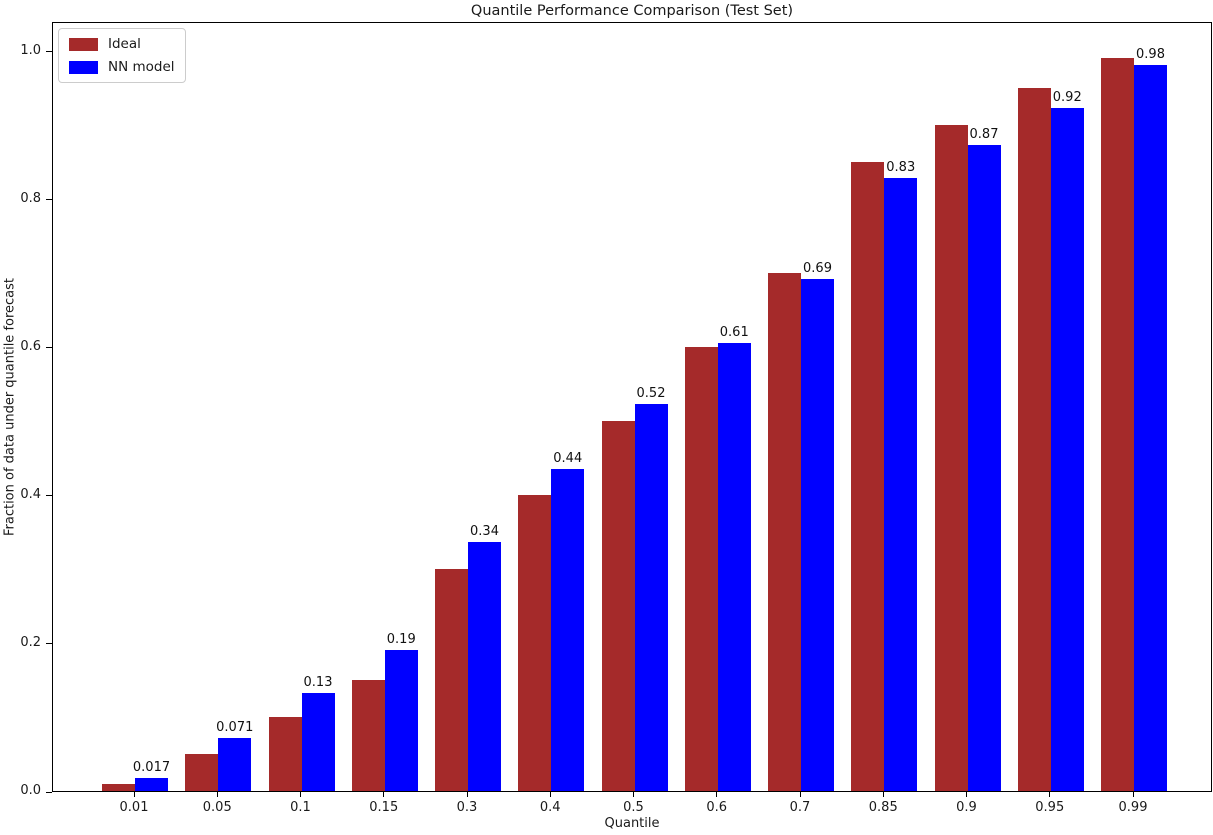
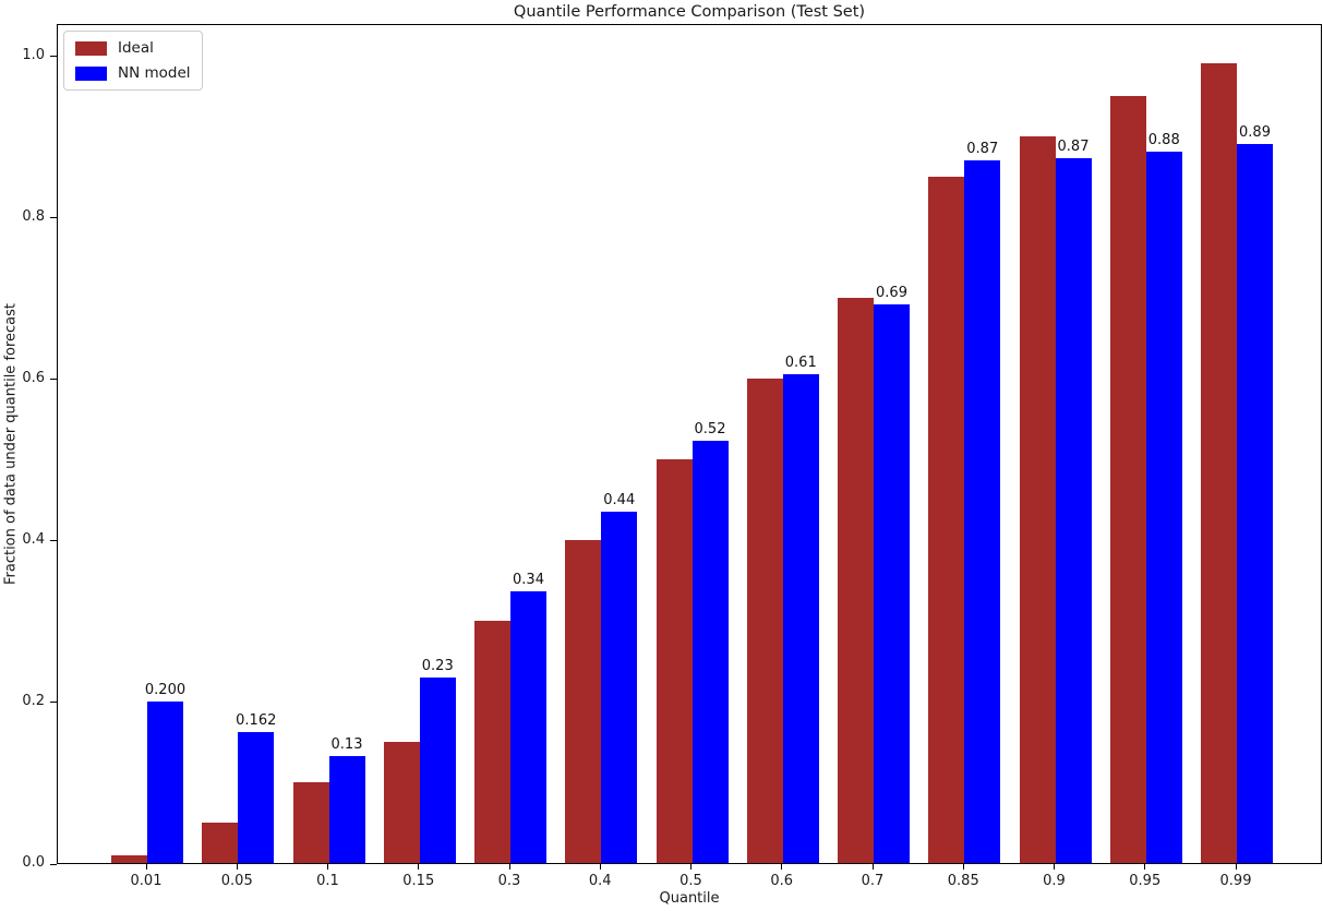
NN model/0.01: 0.017 -> 0.200
NN model/0.05: 0.071 -> 0.162
NN model/0.15: 0.19 -> 0.23
NN model/0.85: 0.83 -> 0.87
NN model/0.95: 0.92 -> 0.88
NN model/0.99: 0.98 -> 0.89
